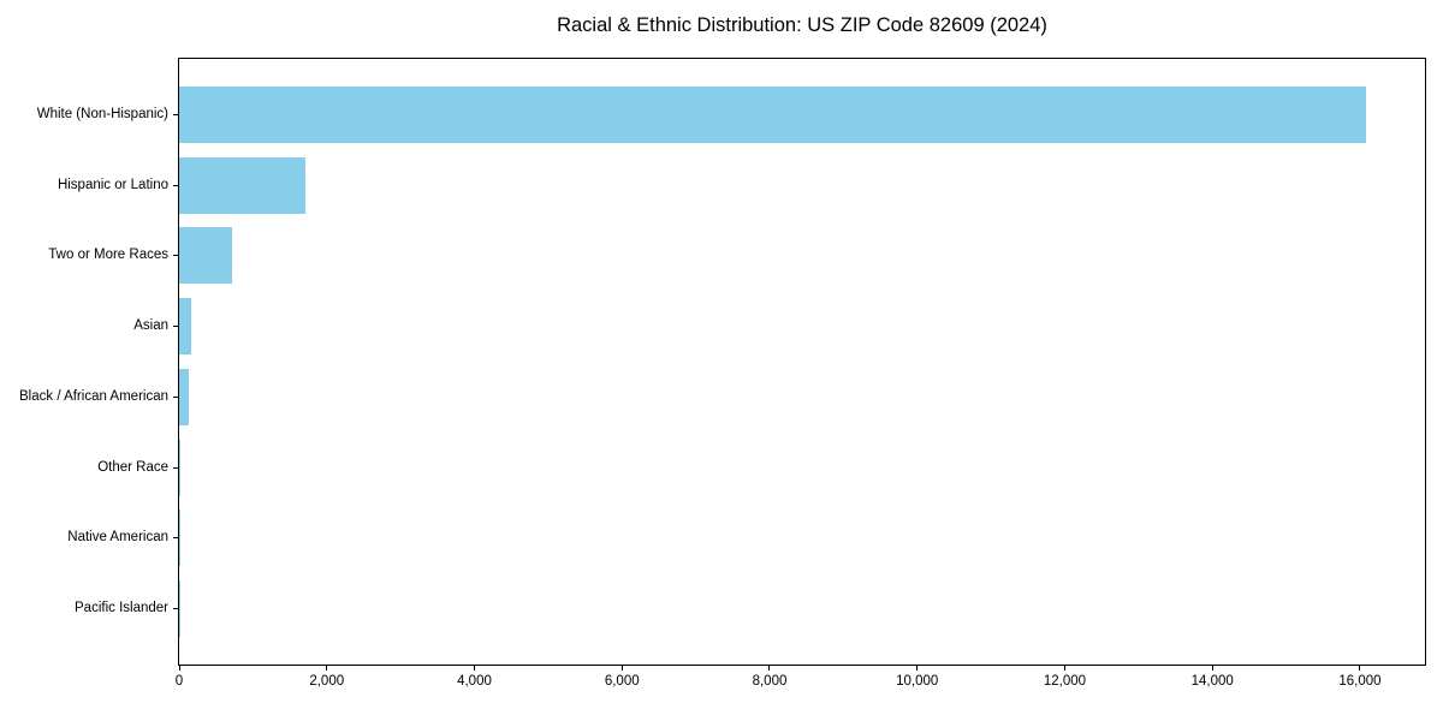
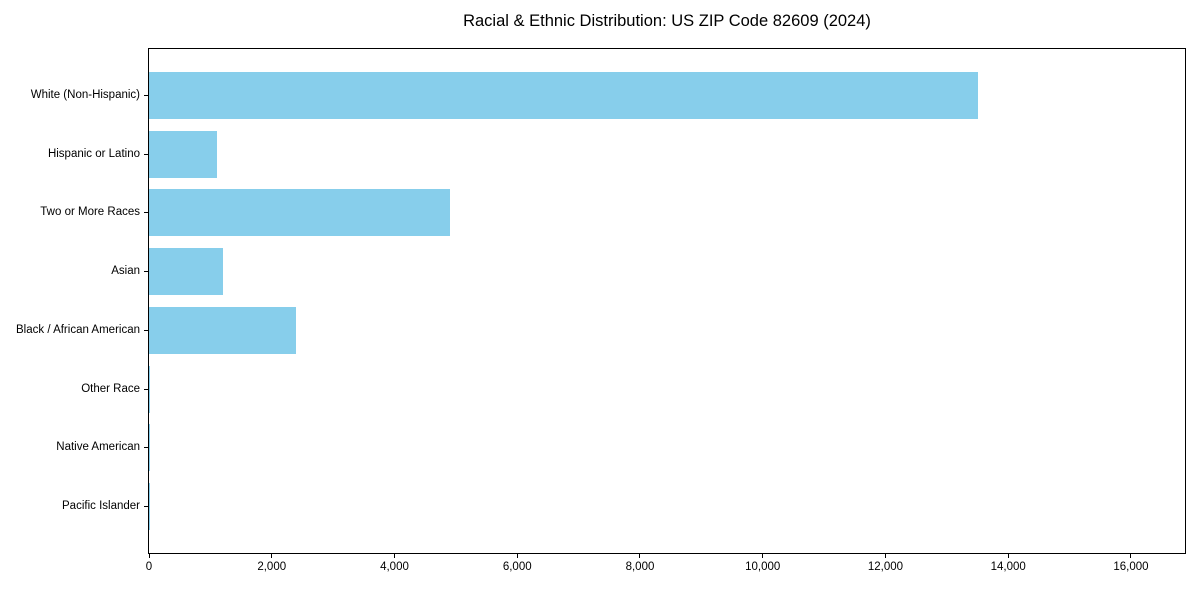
White (Non-Hispanic): 16100 -> 13500
Hispanic or Latino: 1700 -> 1100
Two or More Races: 700 -> 4900
Asian: 200 -> 1200
Black / African American: 100 -> 2400
